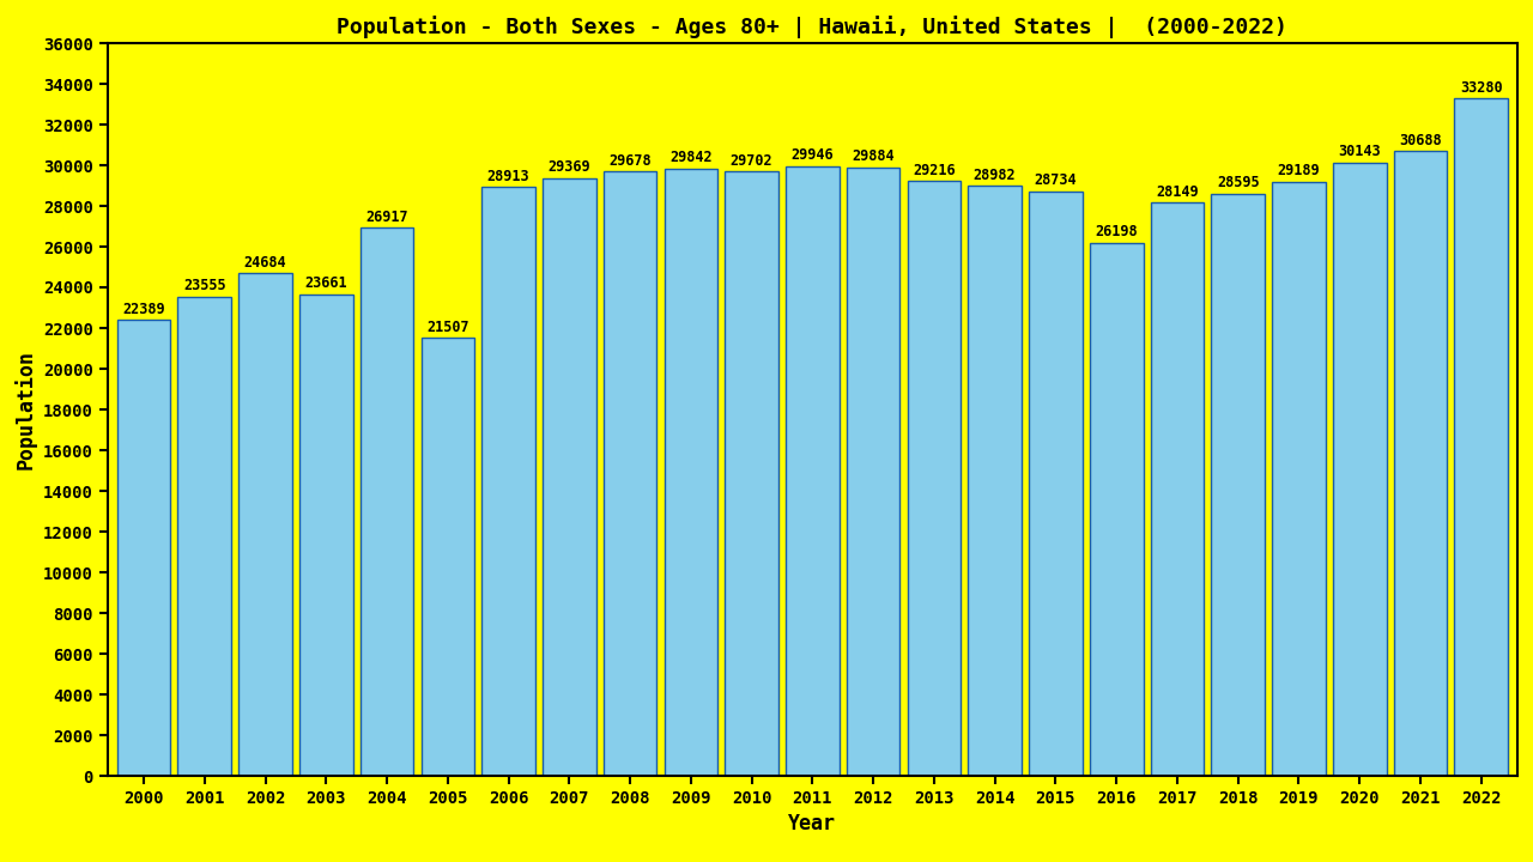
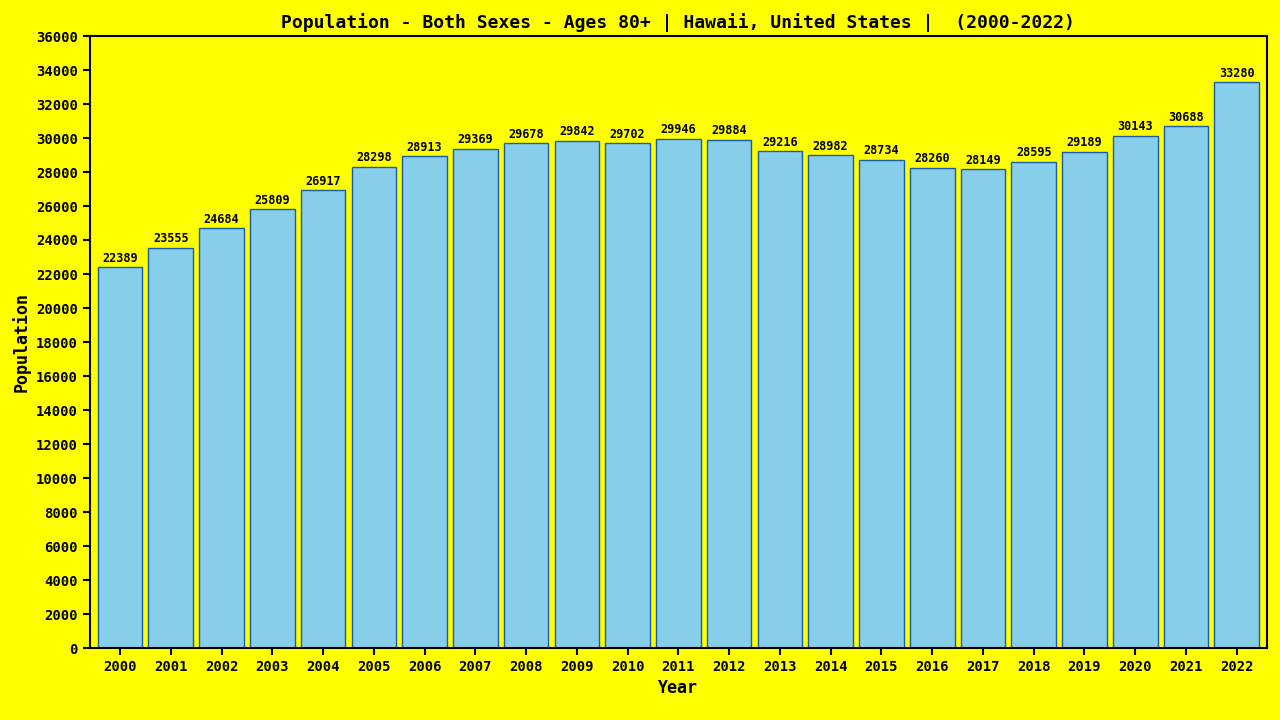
2003: 23661 -> 25809
2005: 21507 -> 28298
2016: 26198 -> 28260
